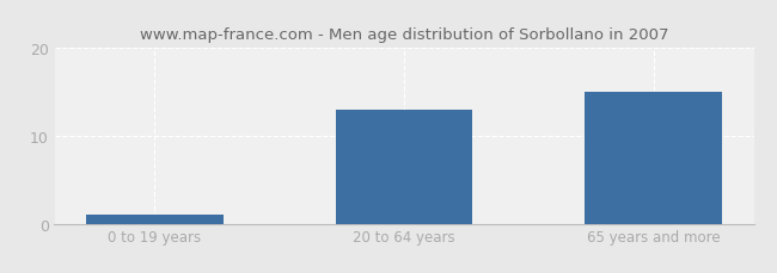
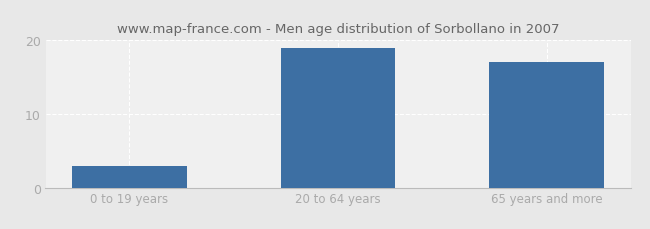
0 to 19 years: 1 -> 3
20 to 64 years: 13 -> 19
65 years and more: 15 -> 17
